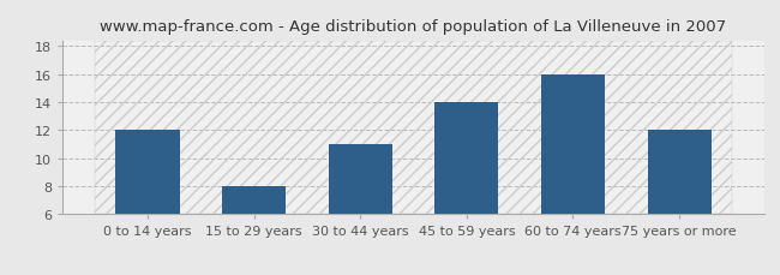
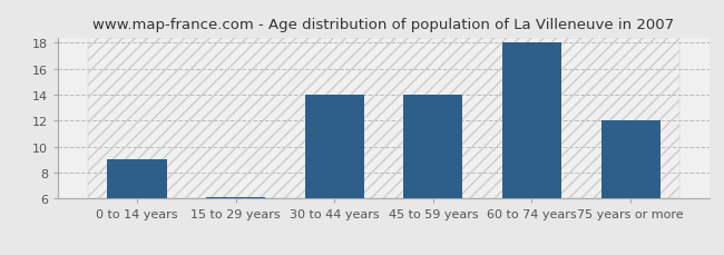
0 to 14 years: 12.0 -> 9.0
15 to 29 years: 8.0 -> 6.1
30 to 44 years: 11.0 -> 14.0
60 to 74 years: 16.0 -> 18.0
